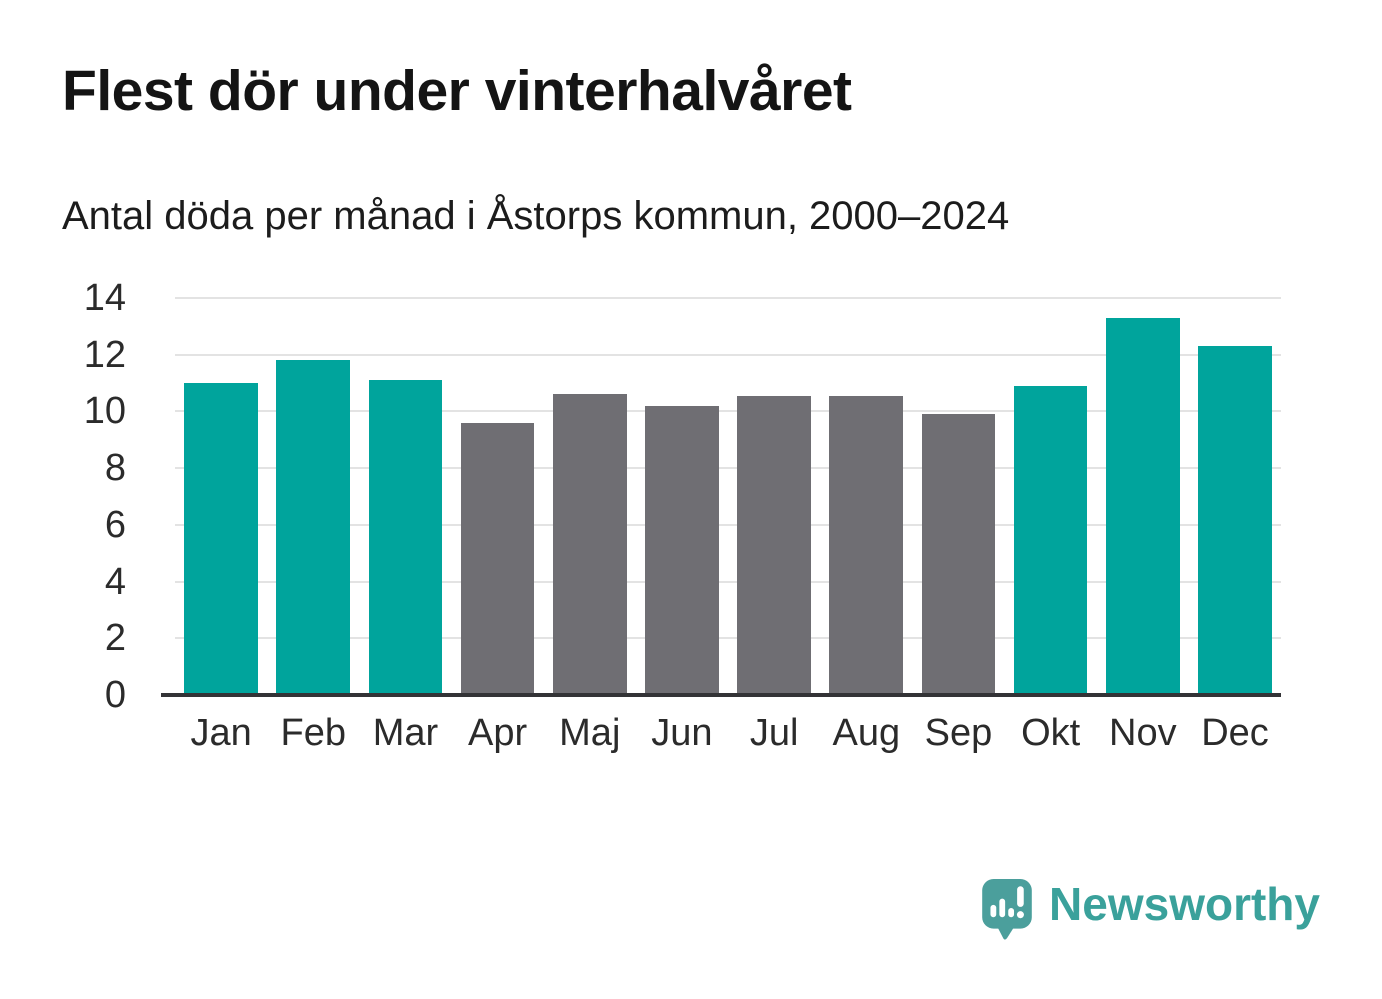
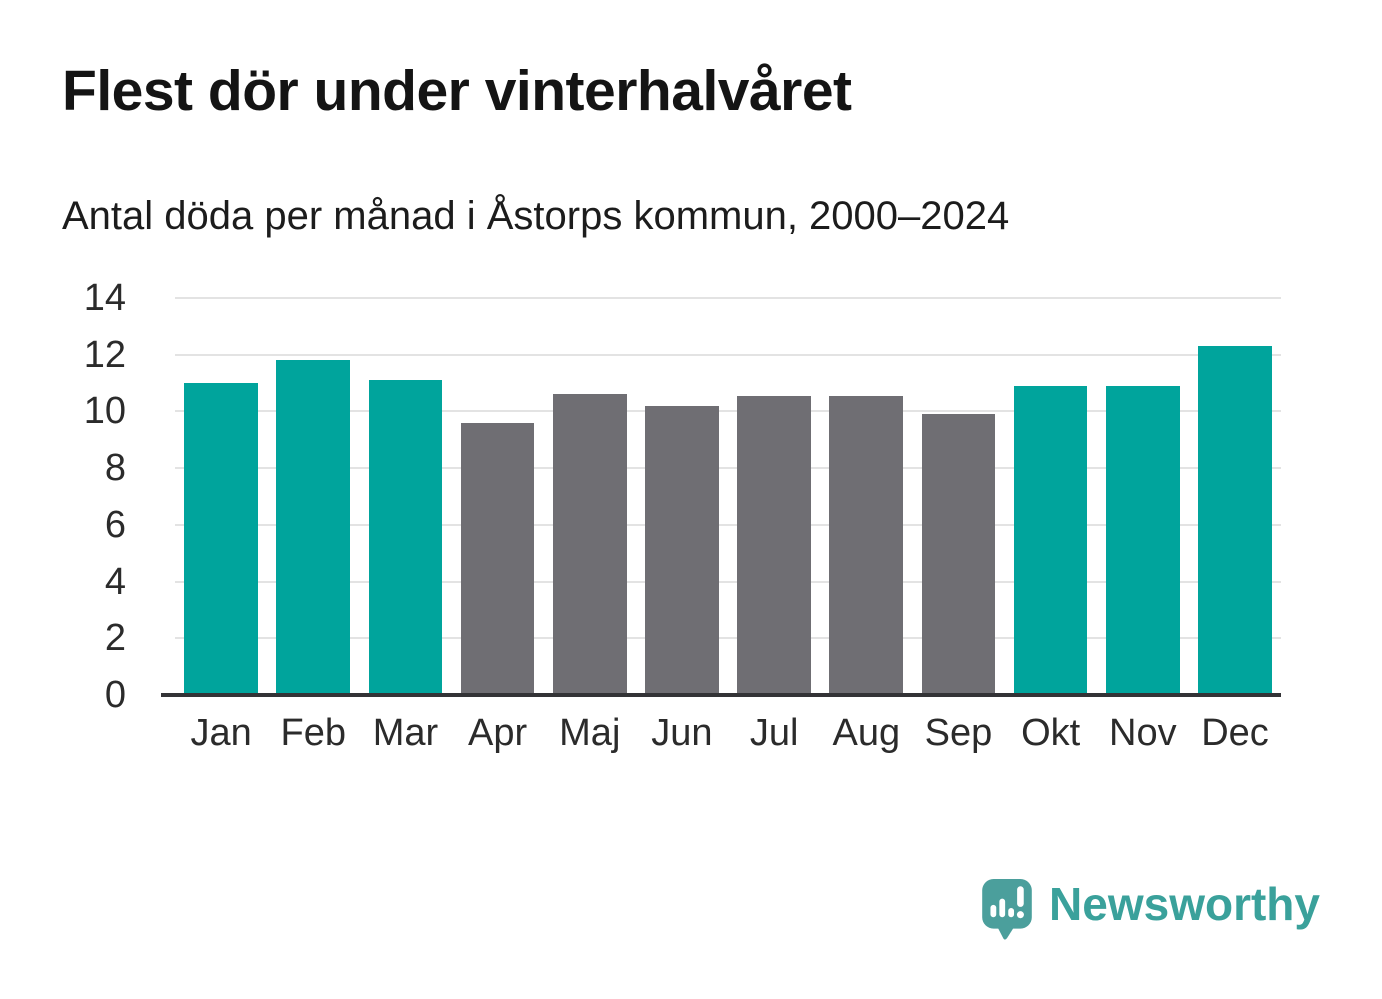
Nov: 13.3 -> 10.9
